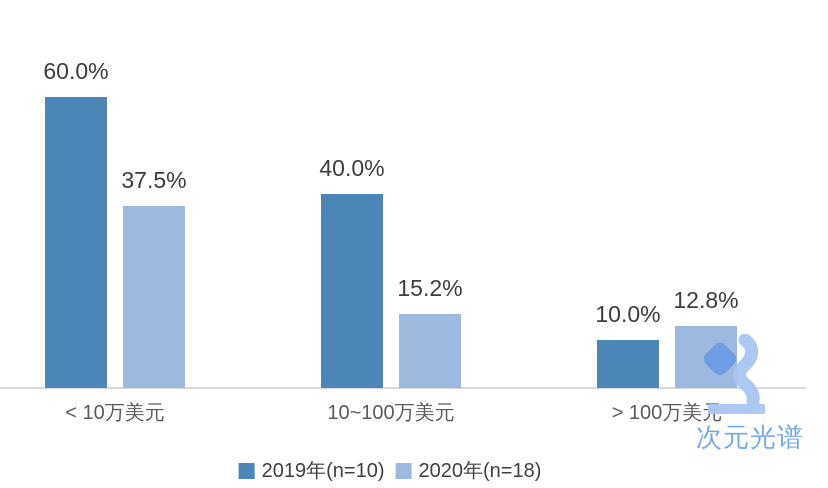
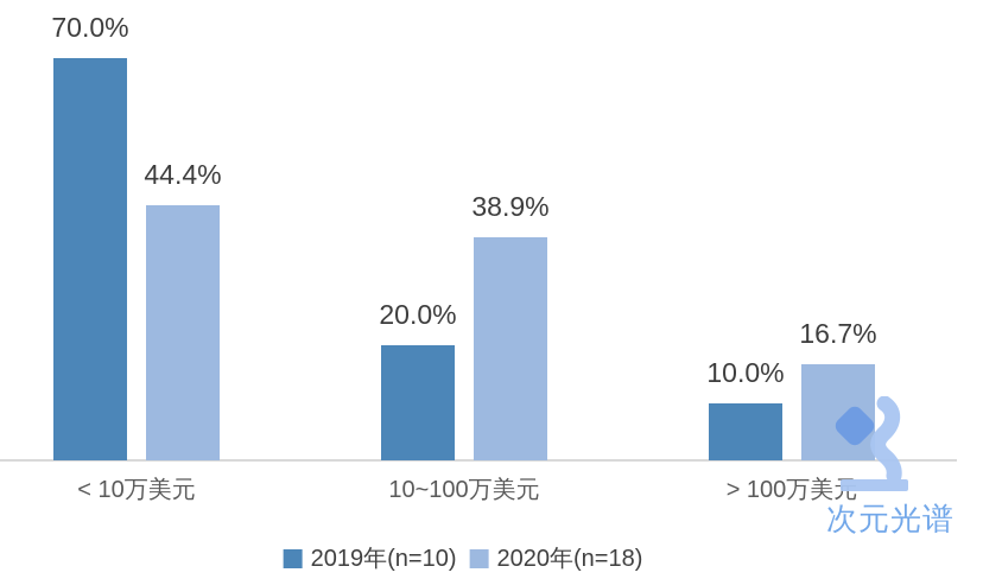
2019年(n=10)/< 10万美元: 60.0% -> 70.0%
2020年(n=18)/< 10万美元: 37.5% -> 44.4%
2019年(n=10)/10~100万美元: 40.0% -> 20.0%
2020年(n=18)/10~100万美元: 15.2% -> 38.9%
2020年(n=18)/> 100万美元: 12.8% -> 16.7%
